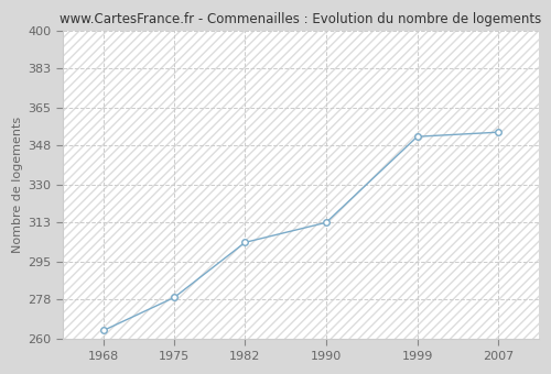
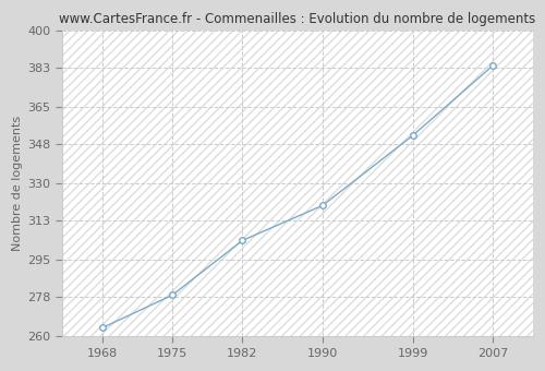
1990: 313 -> 320
2007: 354 -> 384
